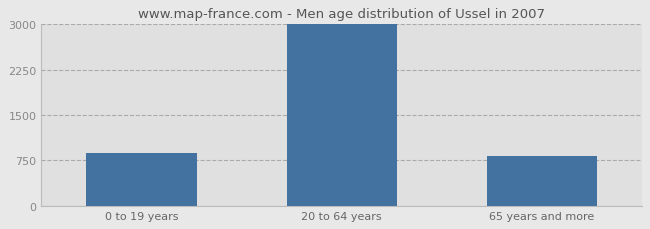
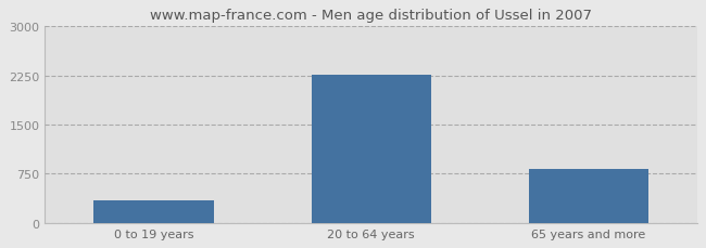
0 to 19 years: 870 -> 340
20 to 64 years: 3000 -> 2260
